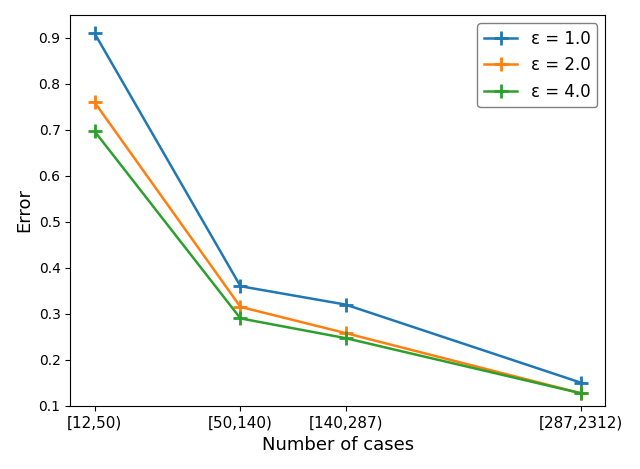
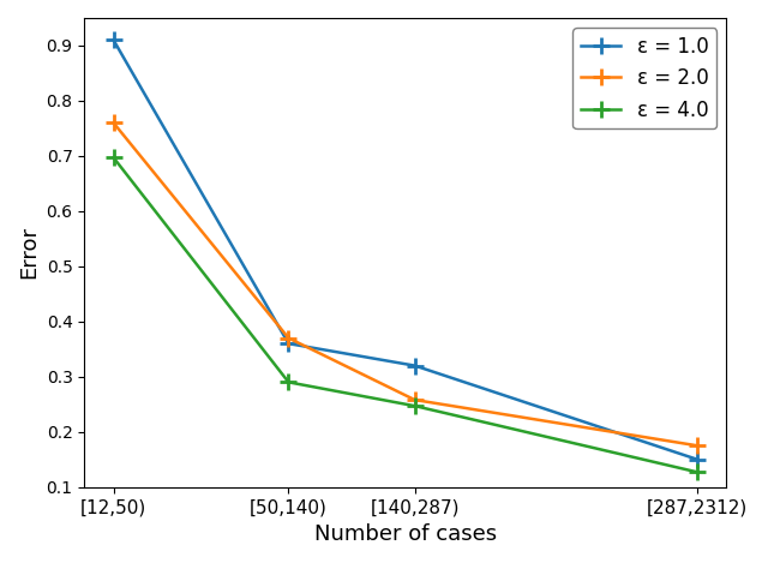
ε = 2.0/[50,140): 0.315 -> 0.370
ε = 2.0/[287,2312): 0.127 -> 0.175
